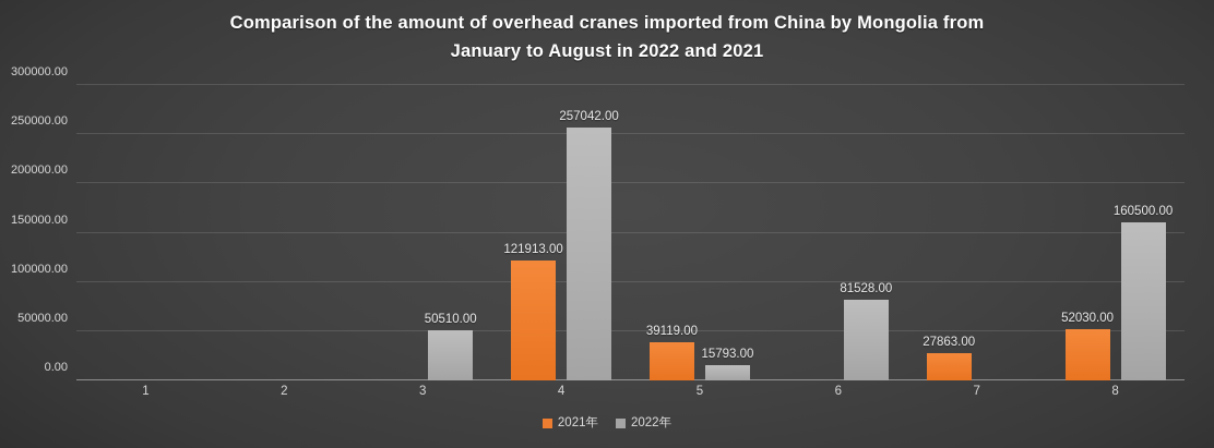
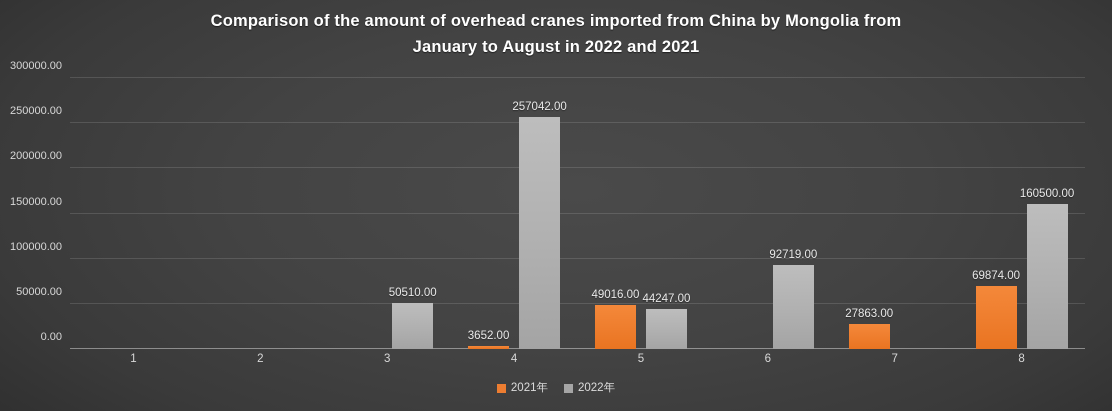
2021年/4: 121913.00 -> 3652.00
2021年/5: 39119.00 -> 49016.00
2022年/5: 15793.00 -> 44247.00
2022年/6: 81528.00 -> 92719.00
2021年/8: 52030.00 -> 69874.00
